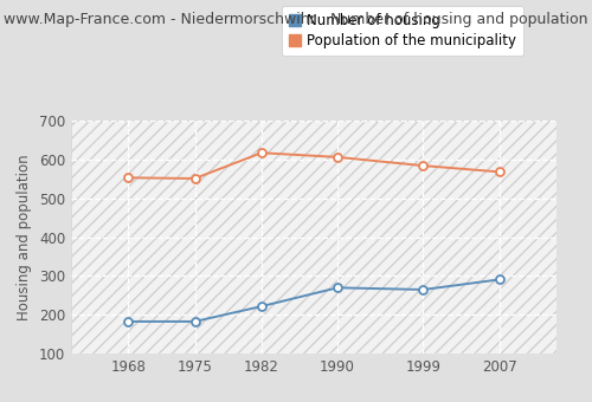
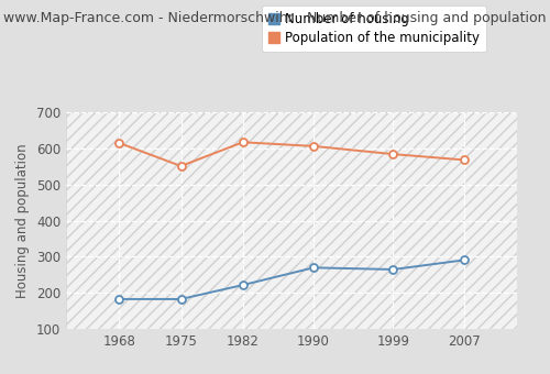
Population of the municipality/1968: 553 -> 615
